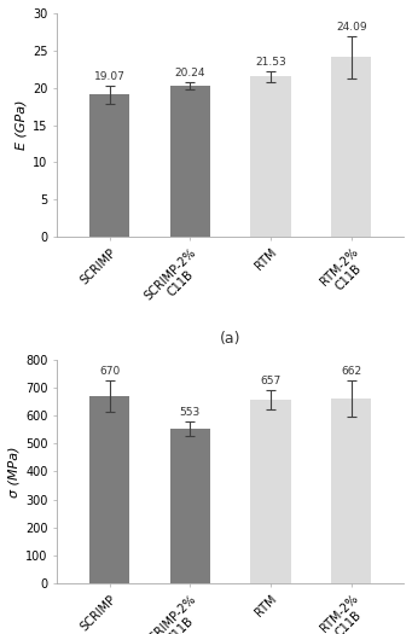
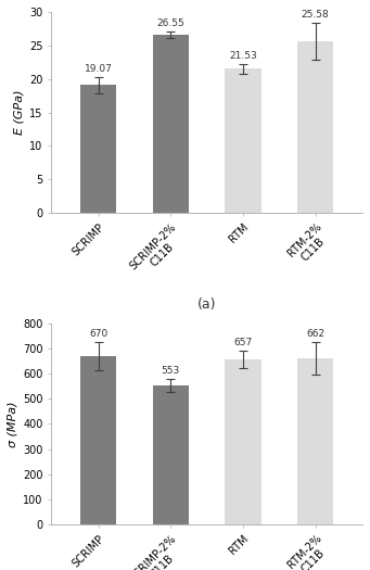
SCRIMP-2% C11B: 20.24 -> 26.55
RTM-2% C11B: 24.09 -> 25.58
